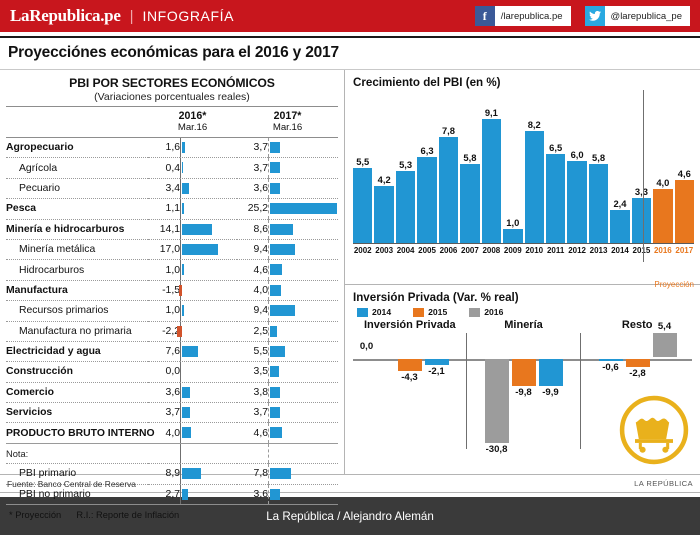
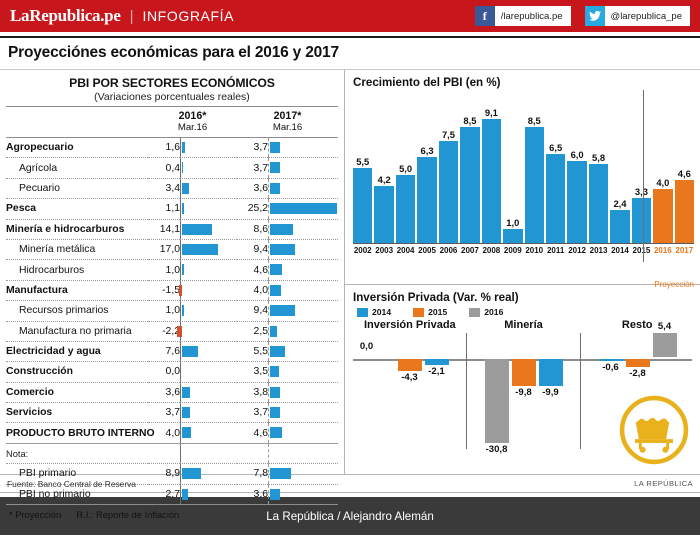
Crecimiento del PBI (en %)/2004: 5,3 -> 5,0
Crecimiento del PBI (en %)/2006: 7,8 -> 7,5
Crecimiento del PBI (en %)/2007: 5,8 -> 8,5
Crecimiento del PBI (en %)/2010: 8,2 -> 8,5
